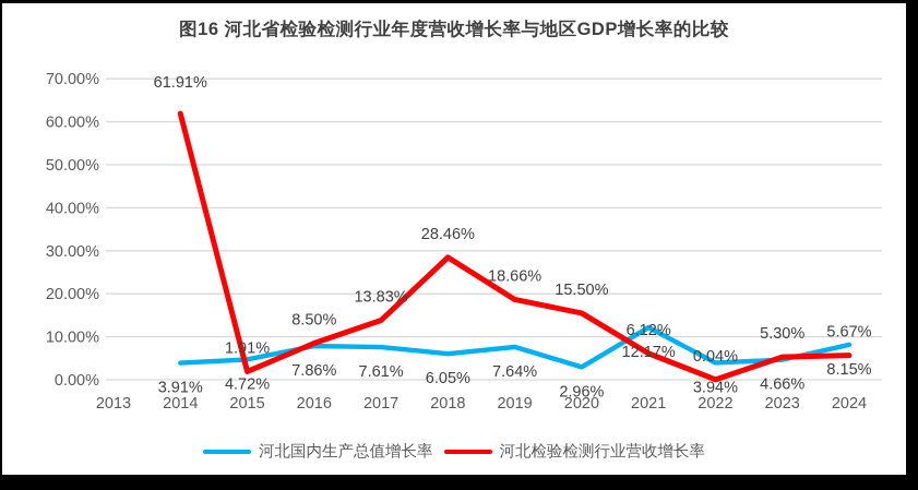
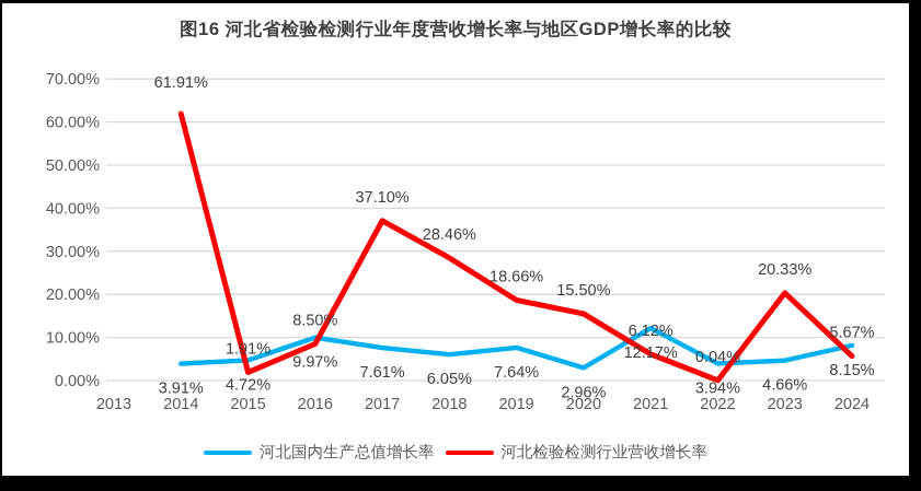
河北国内生产总值增长率/2016: 7.86% -> 9.97%
河北检验检测行业营收增长率/2017: 13.83% -> 37.10%
河北检验检测行业营收增长率/2023: 5.30% -> 20.33%
